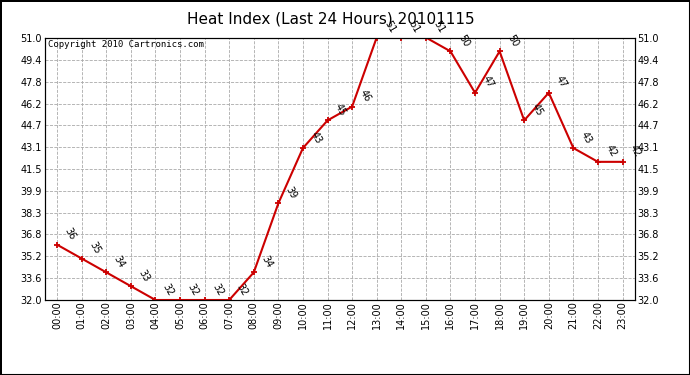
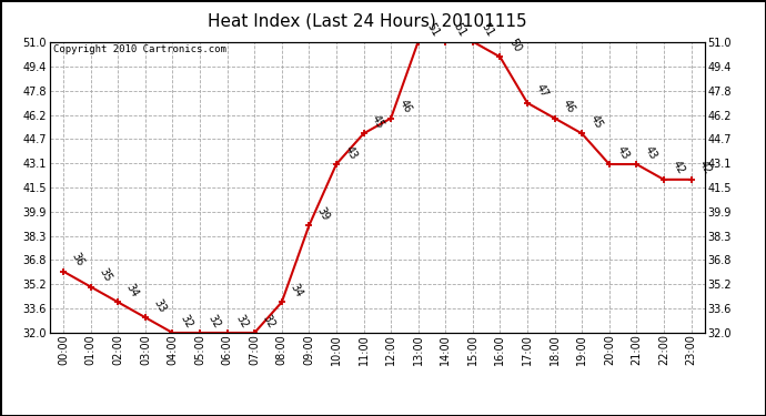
18:00: 50 -> 46
20:00: 47 -> 43
